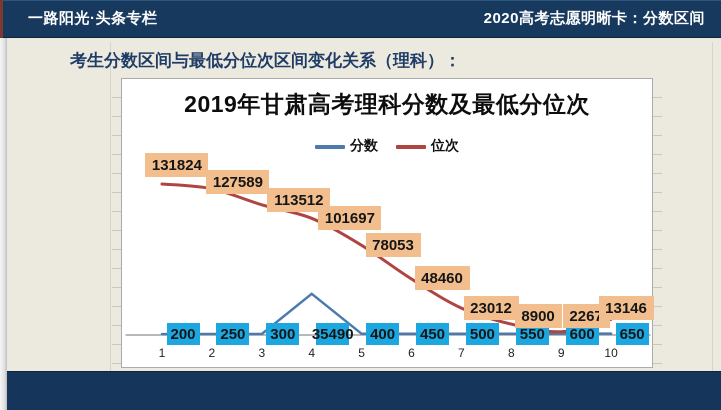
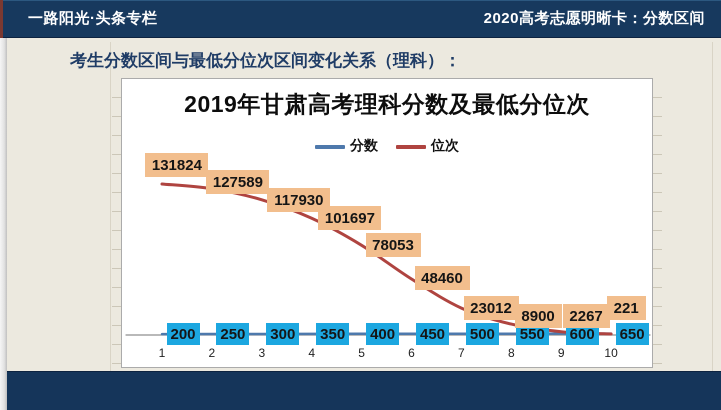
位次/3: 113512 -> 117930
分数/4: 35490 -> 350
位次/10: 13146 -> 221
